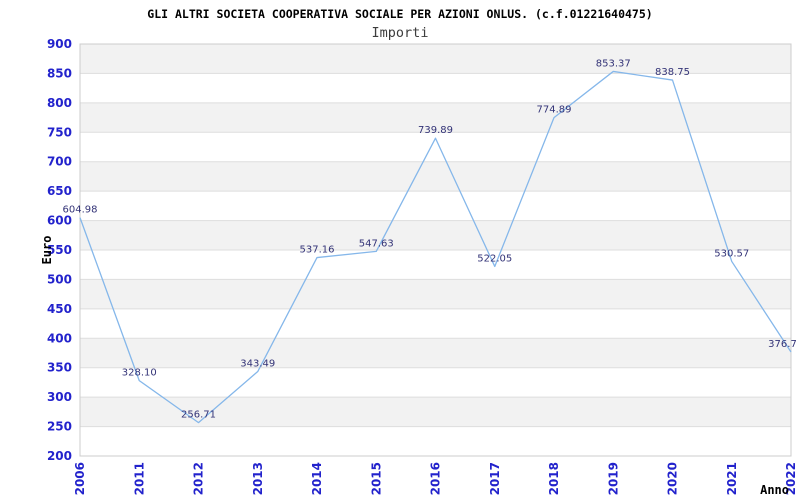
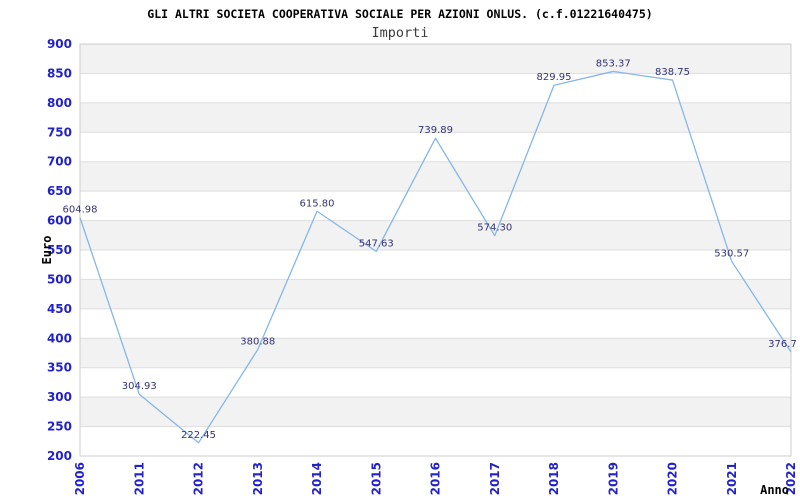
2011: 328.10 -> 304.93
2012: 256.71 -> 222.45
2013: 343.49 -> 380.88
2014: 537.16 -> 615.80
2017: 522.05 -> 574.30
2018: 774.89 -> 829.95
